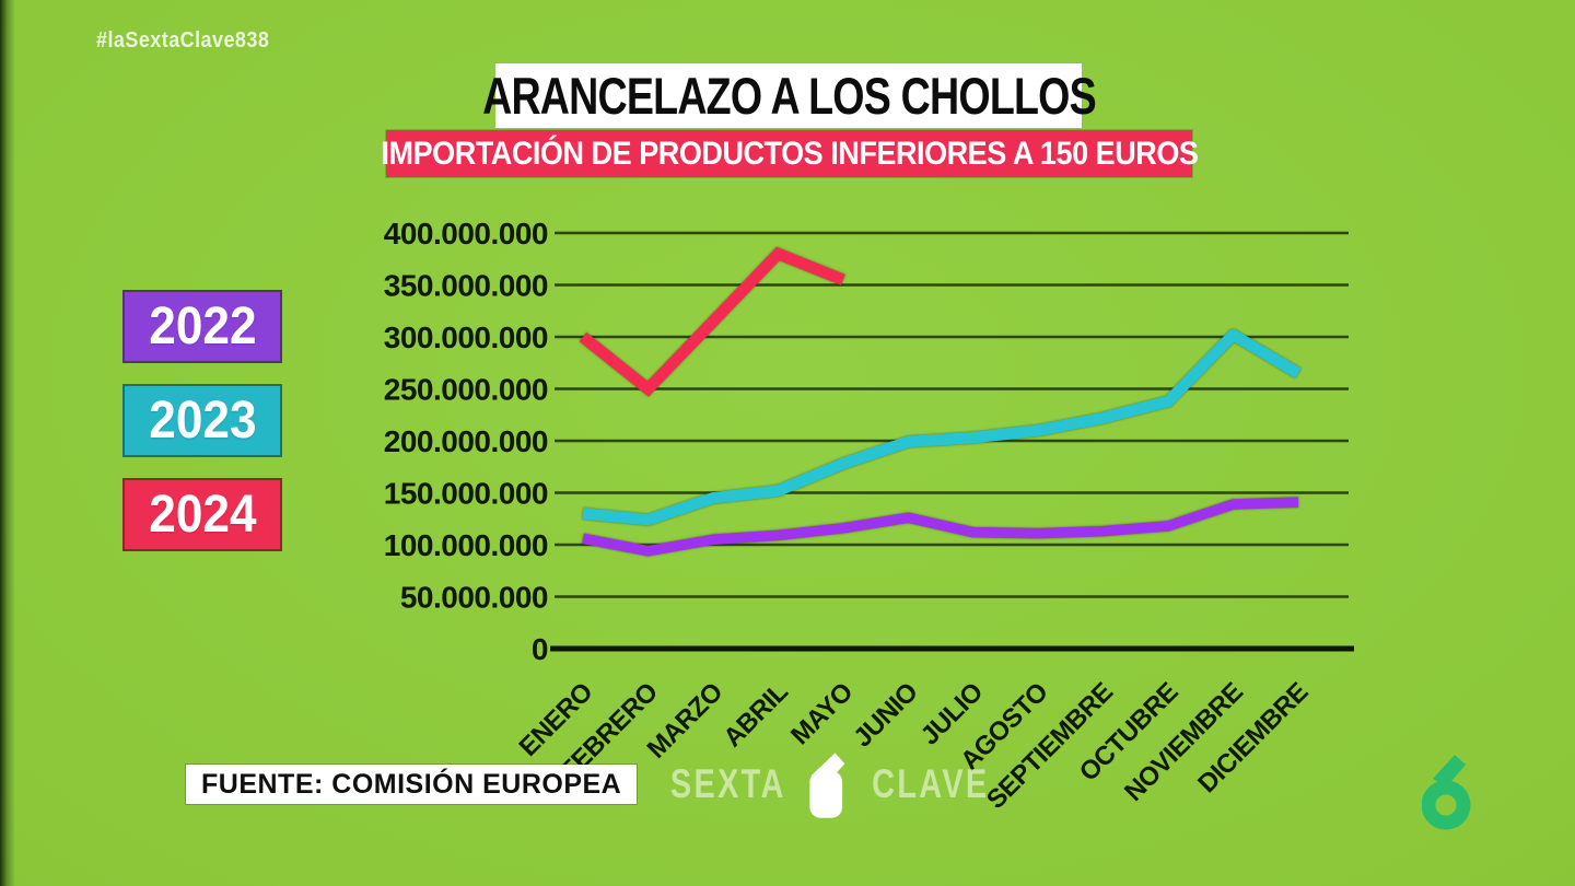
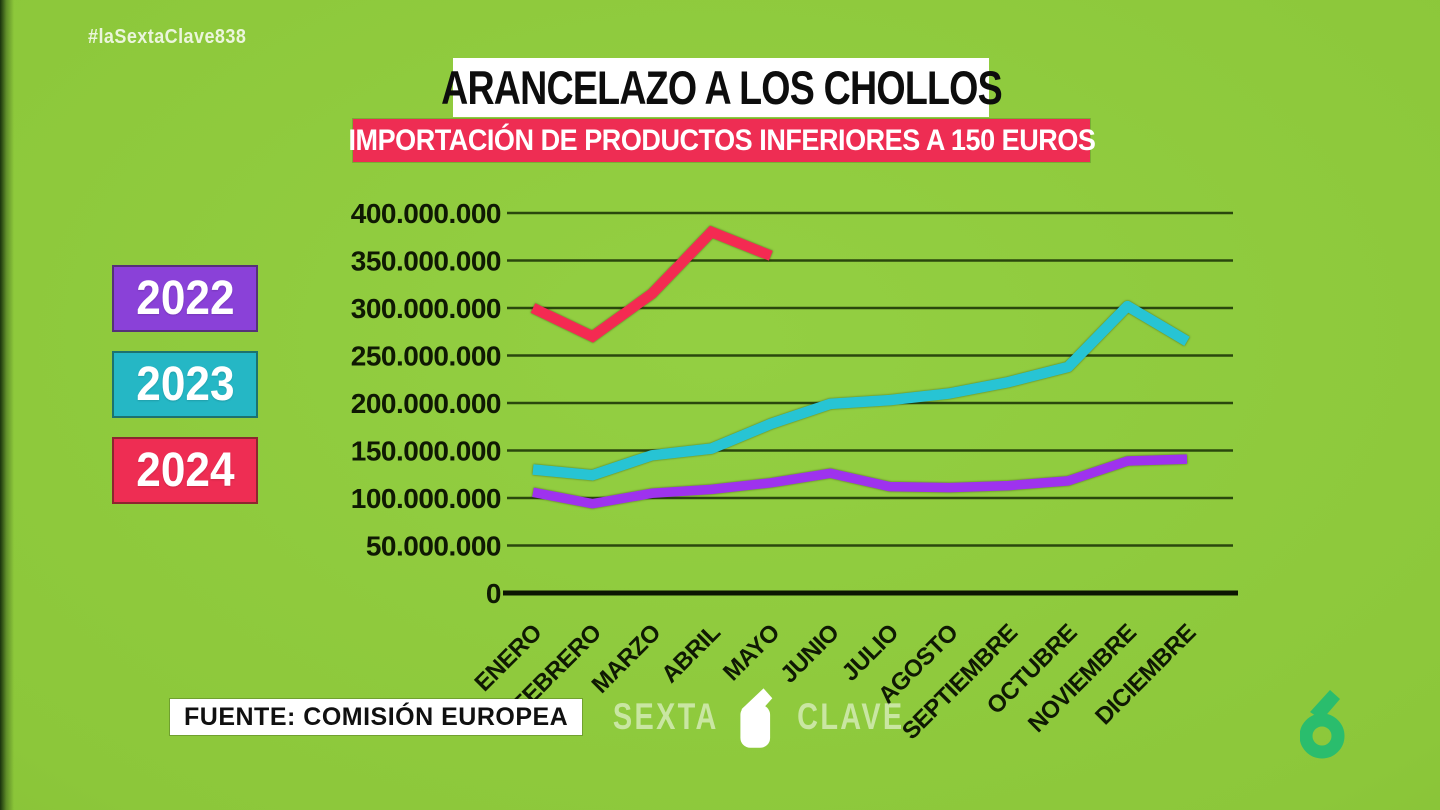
2024/FEBRERO: 250000000 -> 270000000
